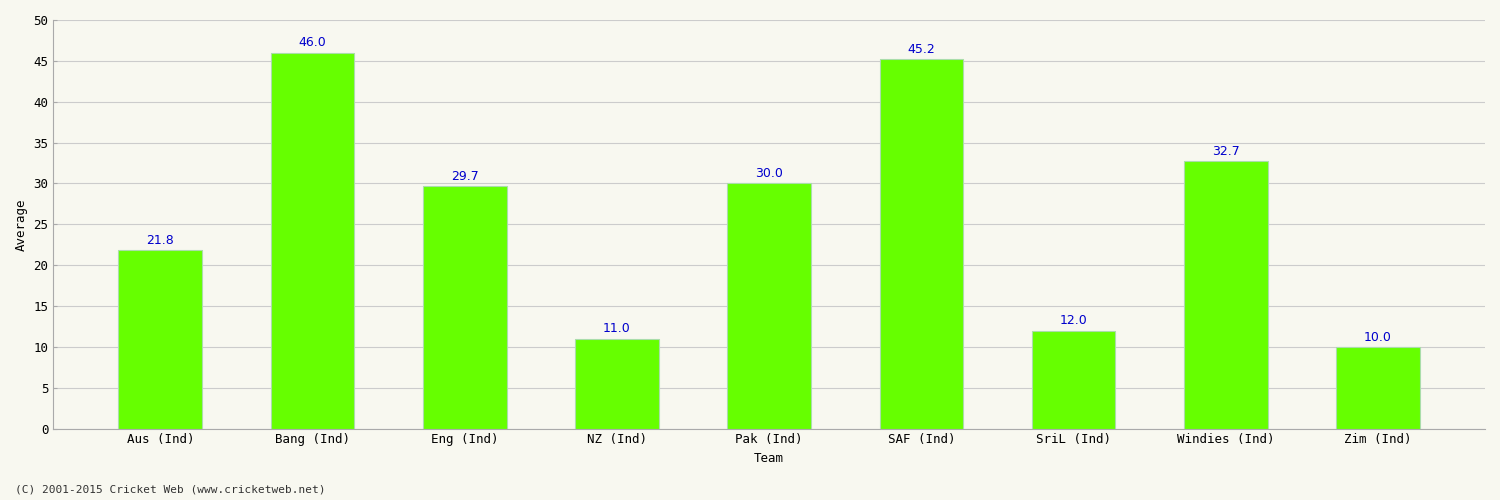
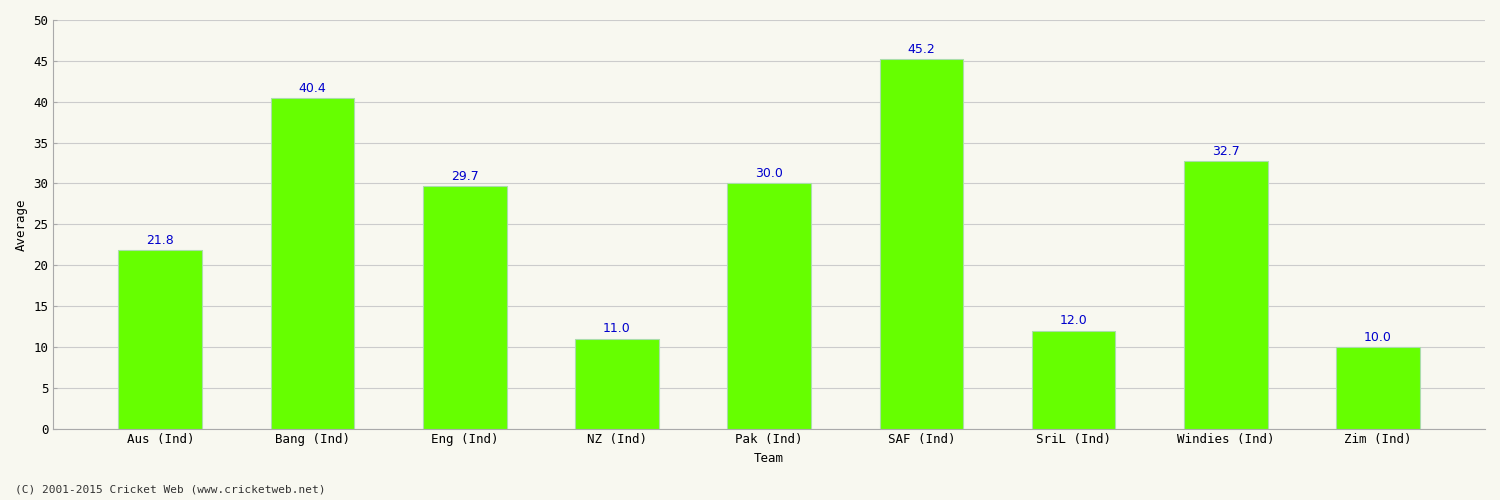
Bang (Ind): 46.0 -> 40.4
